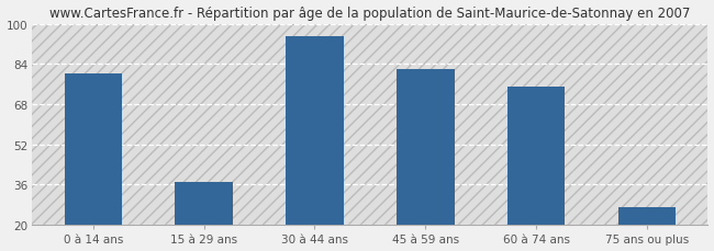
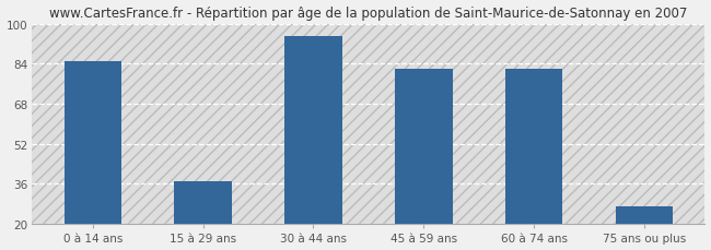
0 à 14 ans: 80 -> 85
60 à 74 ans: 75 -> 82
